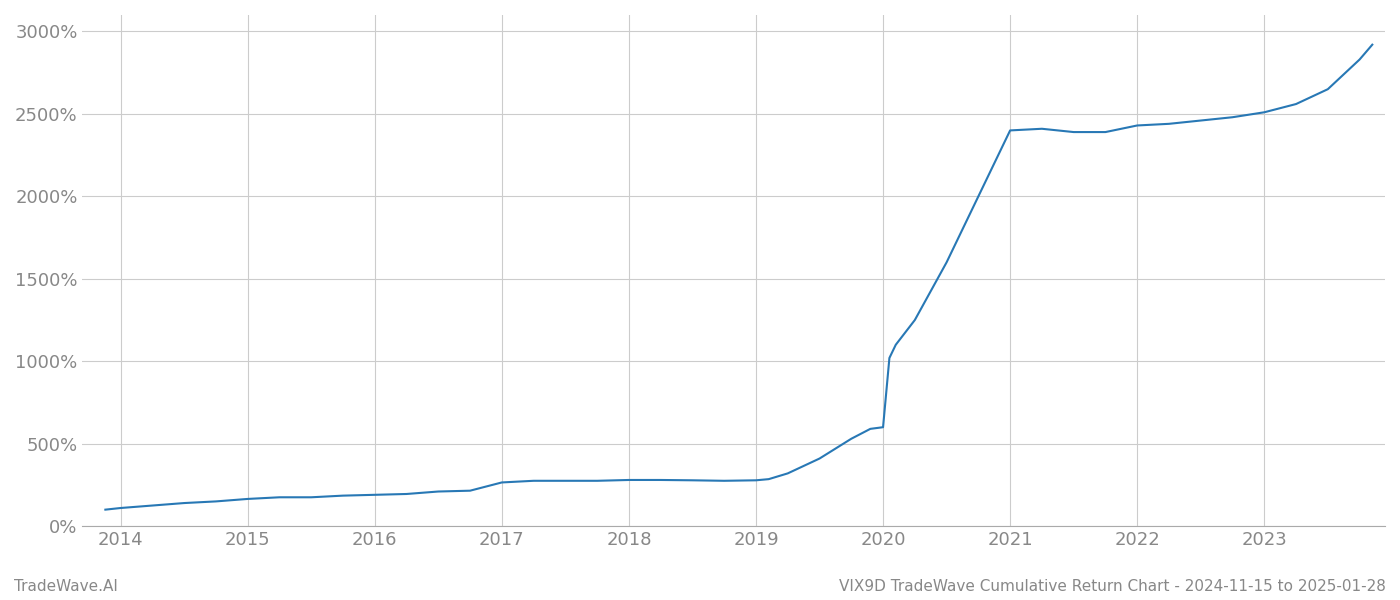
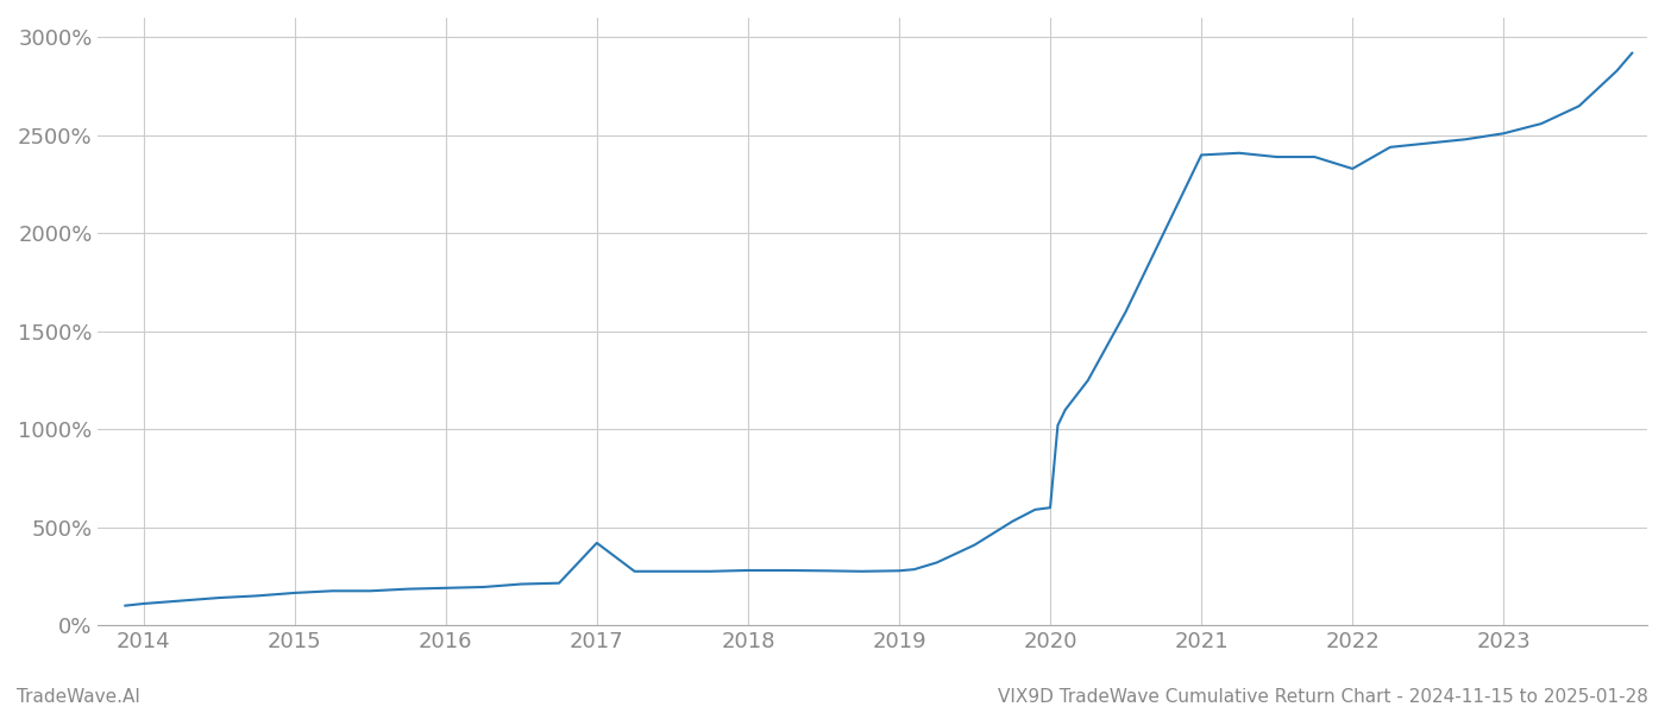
2017: 260% -> 420%
2022: 2430% -> 2330%
